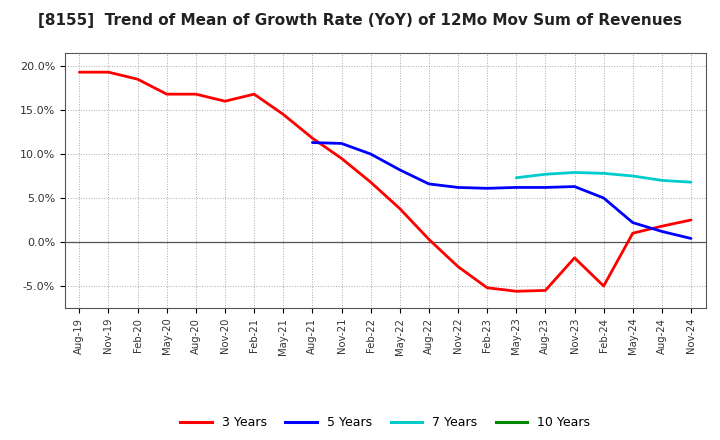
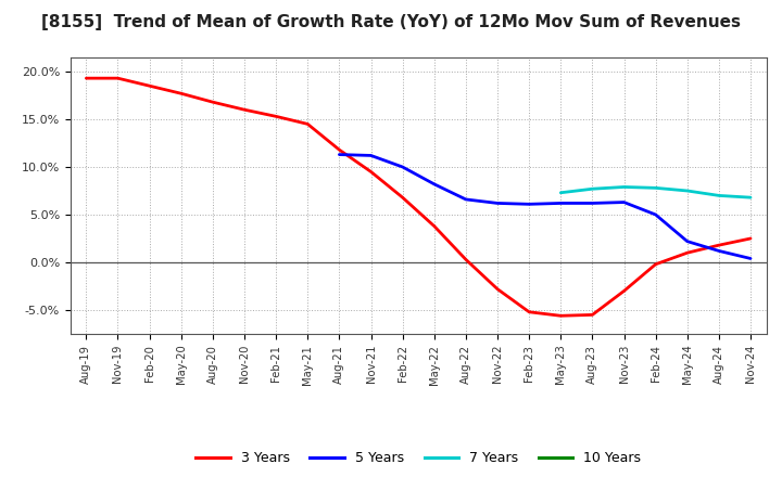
3 Years/May-20: 16.8% -> 17.7%
3 Years/Feb-21: 16.8% -> 15.3%
3 Years/Nov-23: -1.8% -> -3.0%
3 Years/Feb-24: -5.0% -> -0.2%
